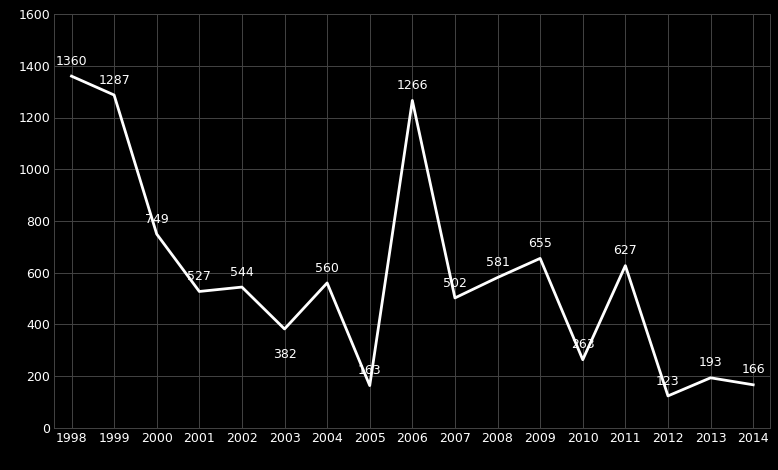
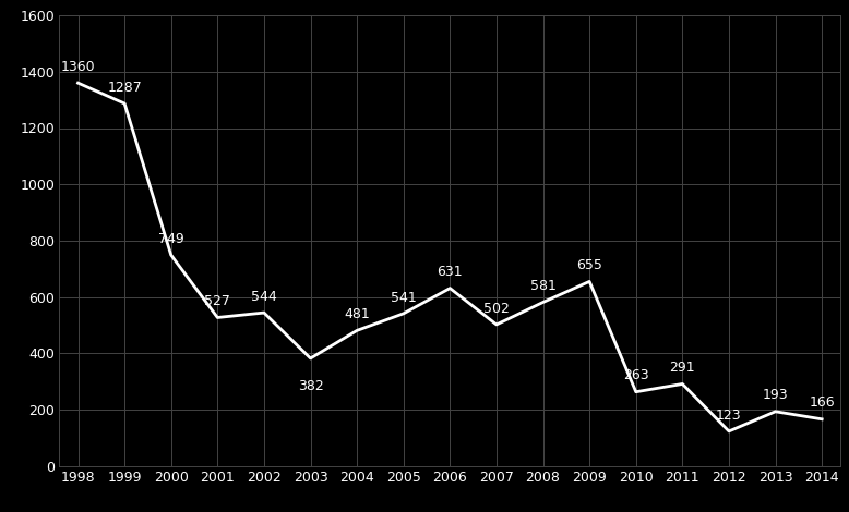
2004: 560 -> 481
2005: 163 -> 541
2006: 1266 -> 631
2011: 627 -> 291
